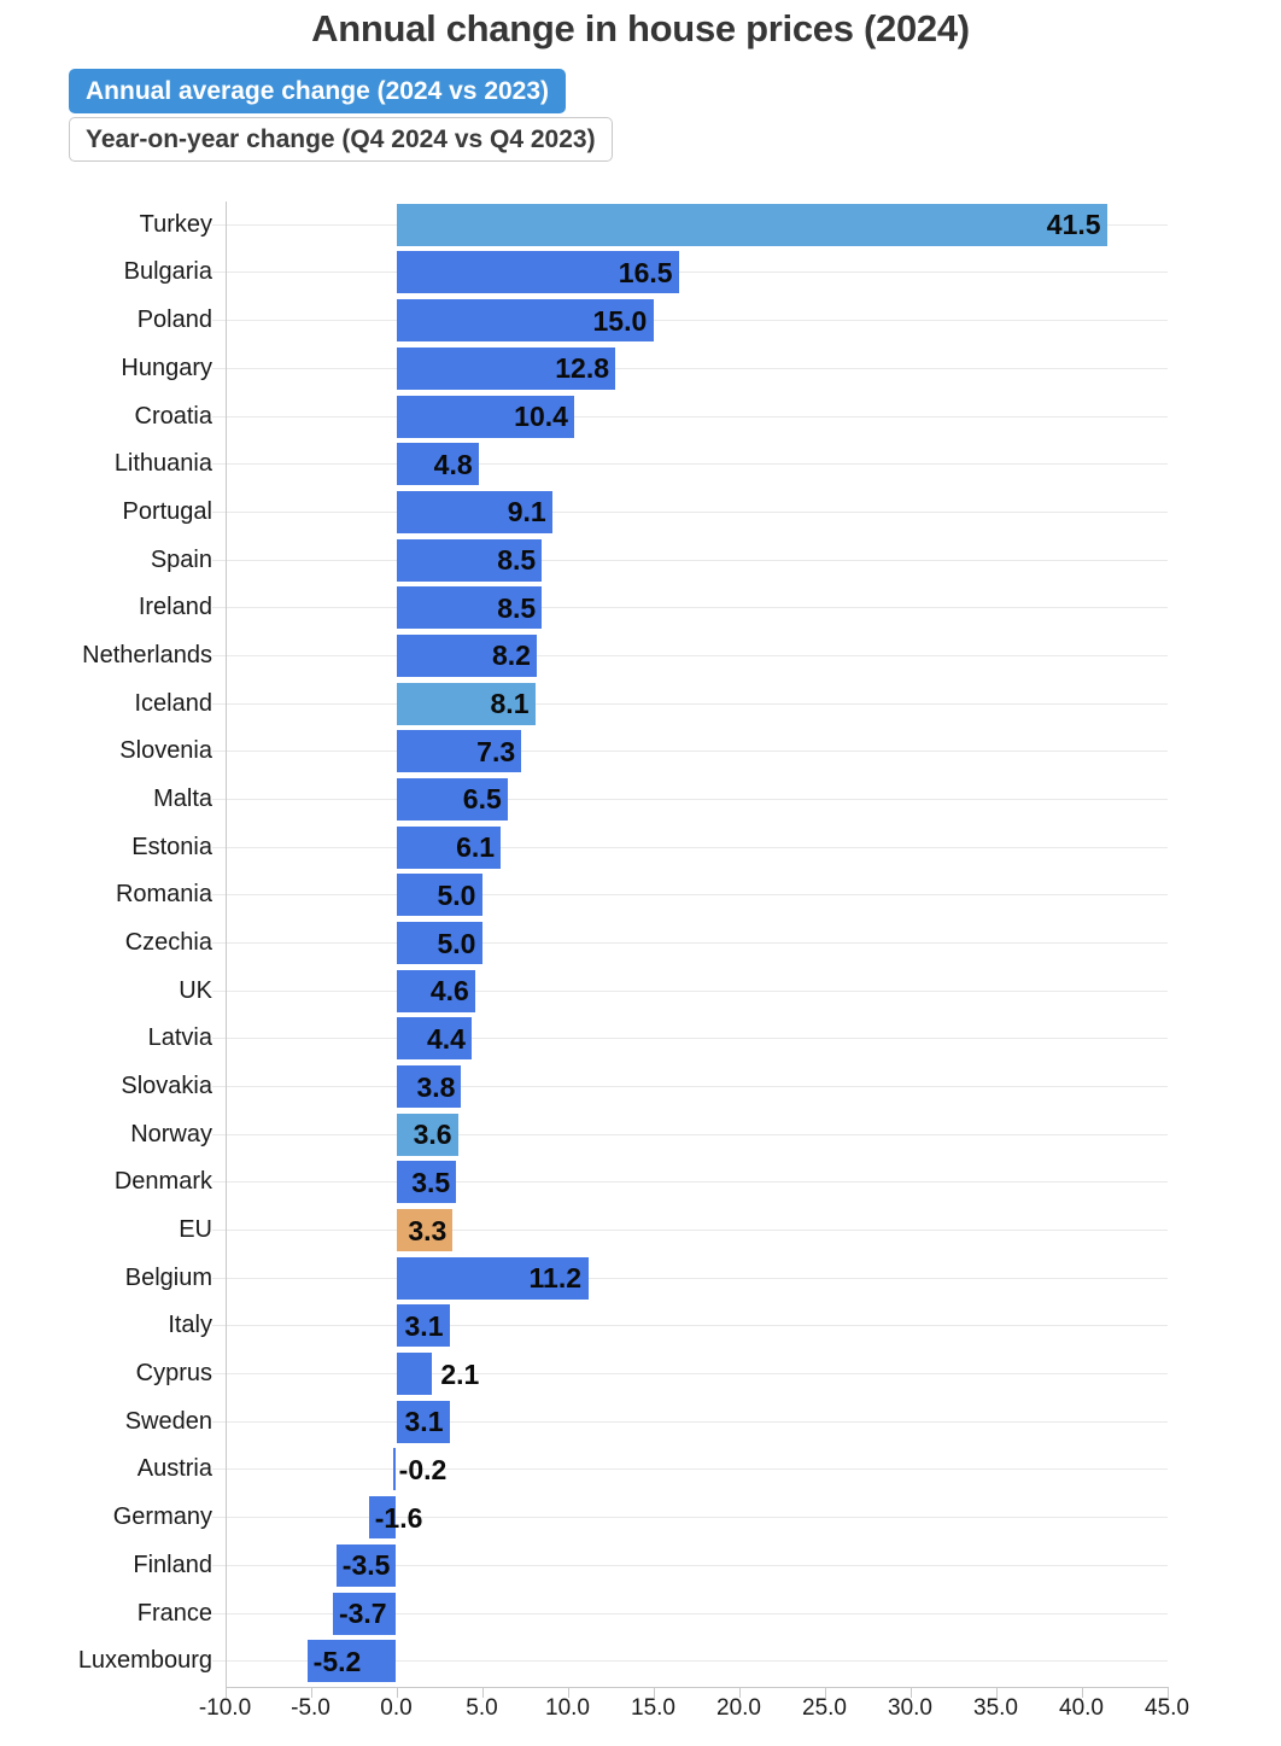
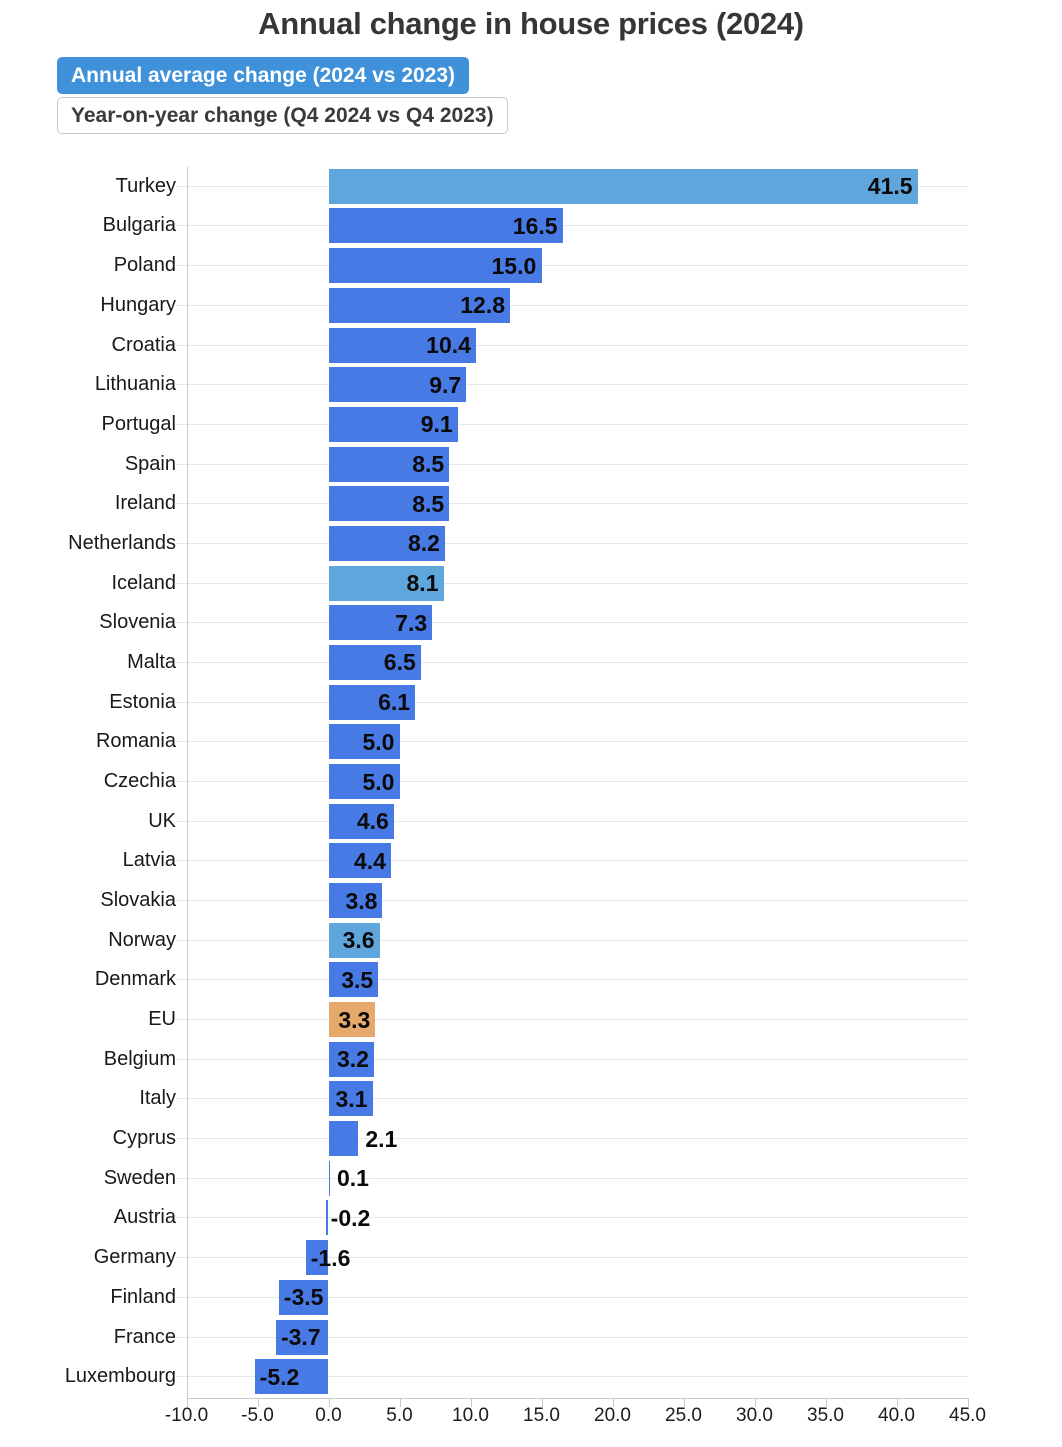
Lithuania: 4.8 -> 9.7
Belgium: 11.2 -> 3.2
Sweden: 3.1 -> 0.1
